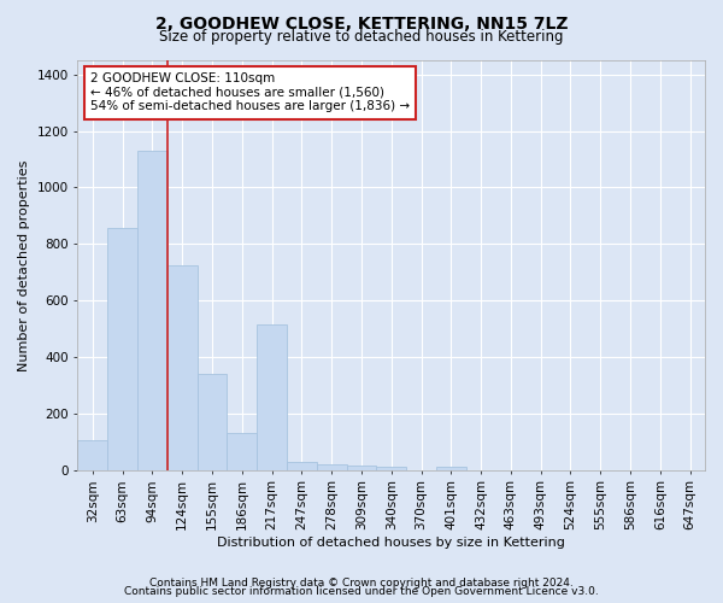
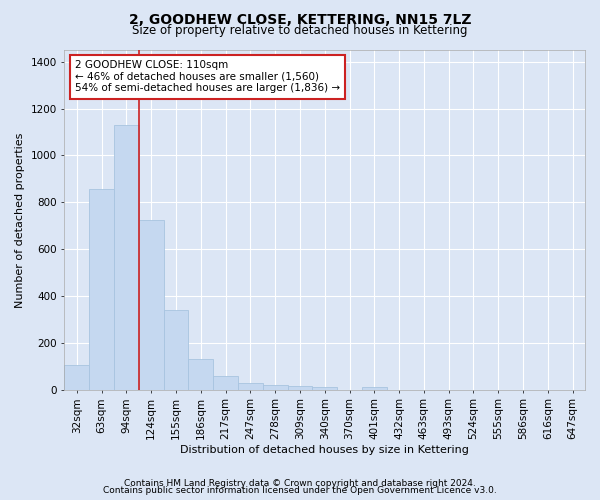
217sqm: 515 -> 60
